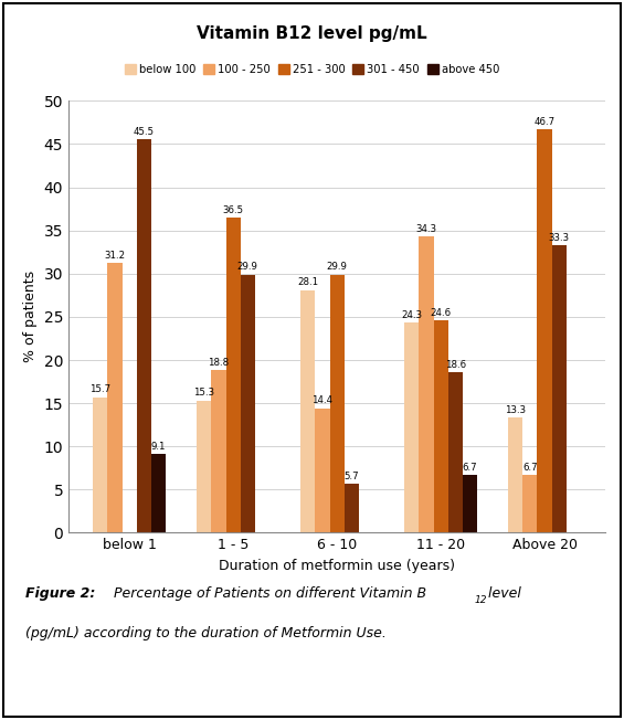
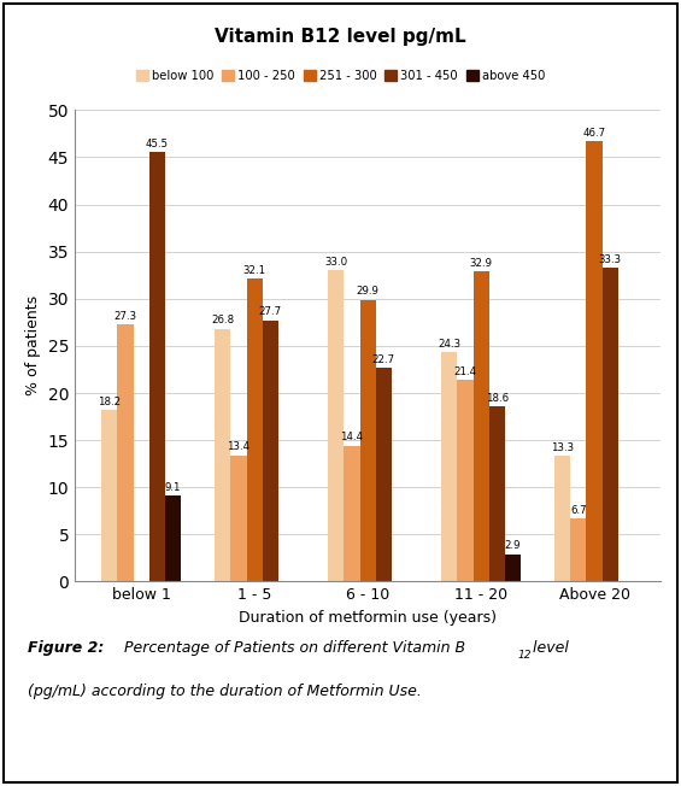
below 100/below 1: 15.7 -> 18.2
100 - 250/below 1: 31.2 -> 27.3
below 100/1 - 5: 15.3 -> 26.8
100 - 250/1 - 5: 18.8 -> 13.4
251 - 300/1 - 5: 36.5 -> 32.1
301 - 450/1 - 5: 29.9 -> 27.7
below 100/6 - 10: 28.1 -> 33.0
301 - 450/6 - 10: 5.7 -> 22.7
100 - 250/11 - 20: 34.3 -> 21.4
251 - 300/11 - 20: 24.6 -> 32.9
above 450/11 - 20: 6.7 -> 2.9
